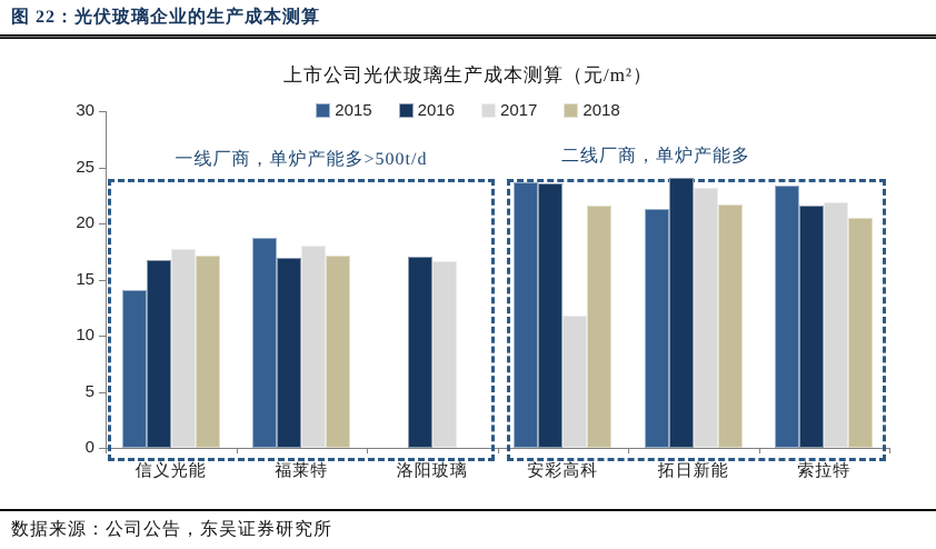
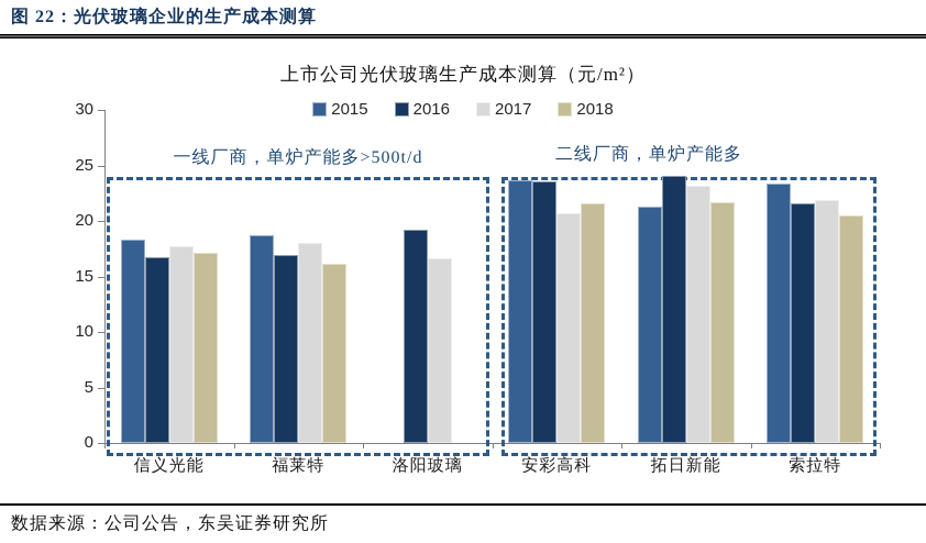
2015/信义光能: 14.1 -> 18.3
2018/福莱特: 17.1 -> 16.1
2016/洛阳玻璃: 17.0 -> 19.2
2017/安彩高科: 11.8 -> 20.7
